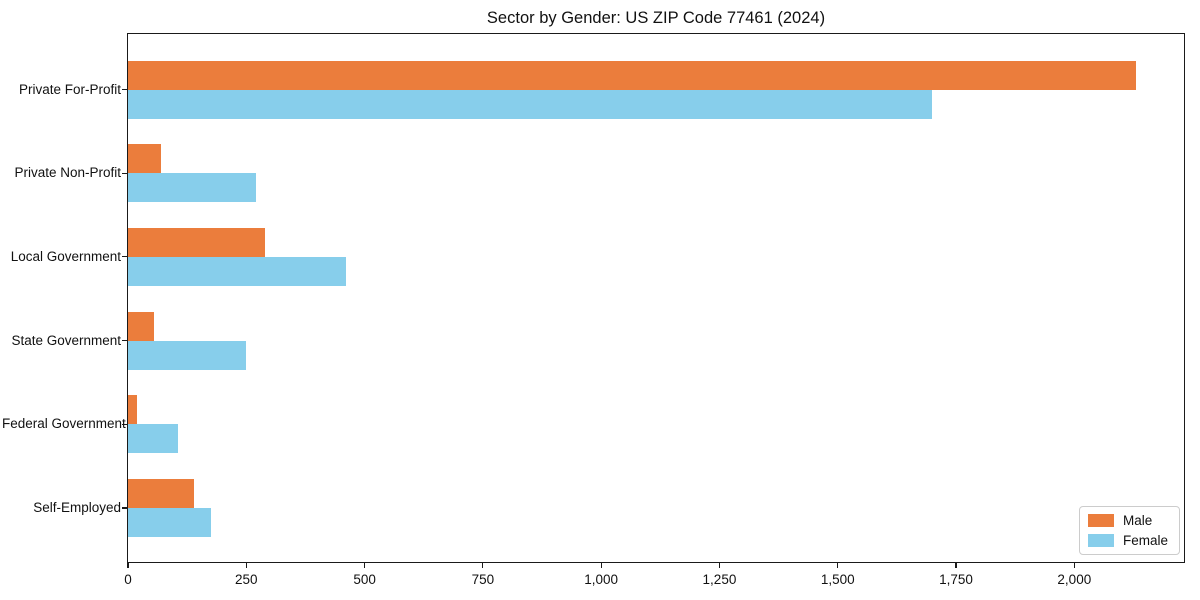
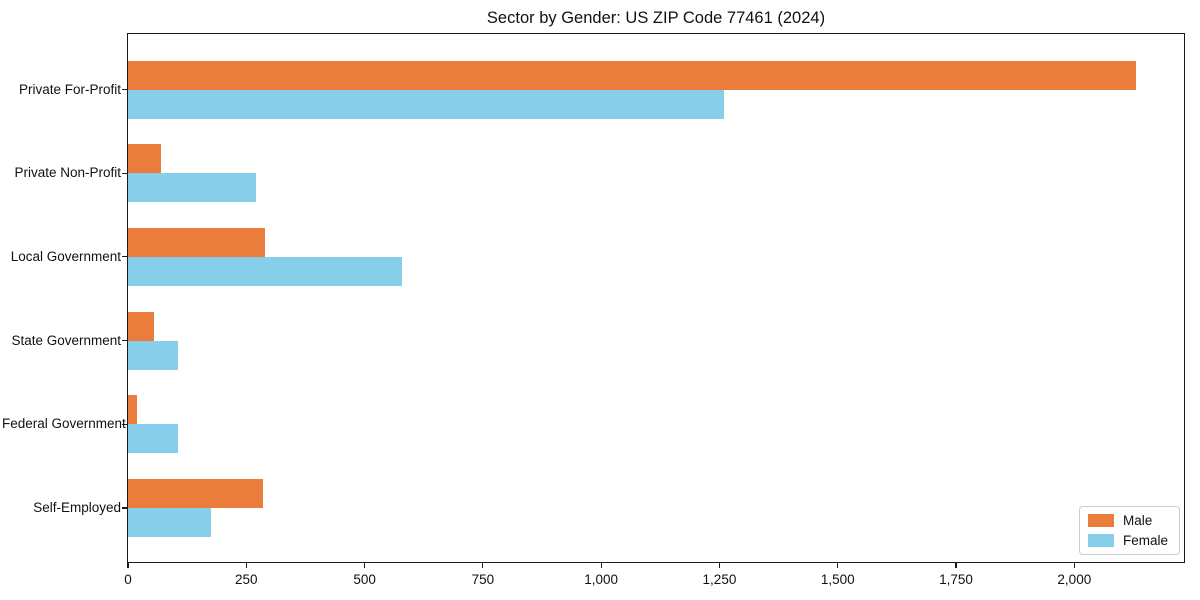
Female/Private For-Profit: 1700 -> 1260
Female/Local Government: 460 -> 580
Female/State Government: 250 -> 100
Male/Self-Employed: 140 -> 280
